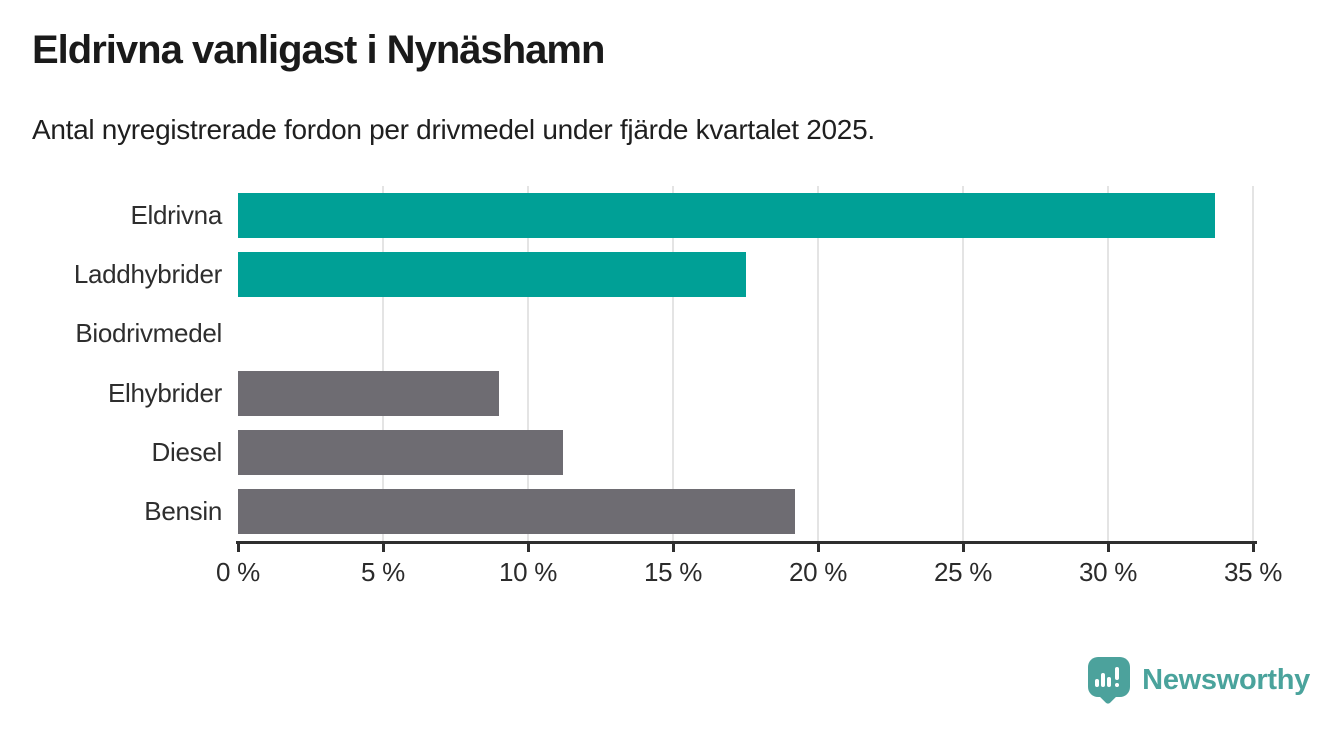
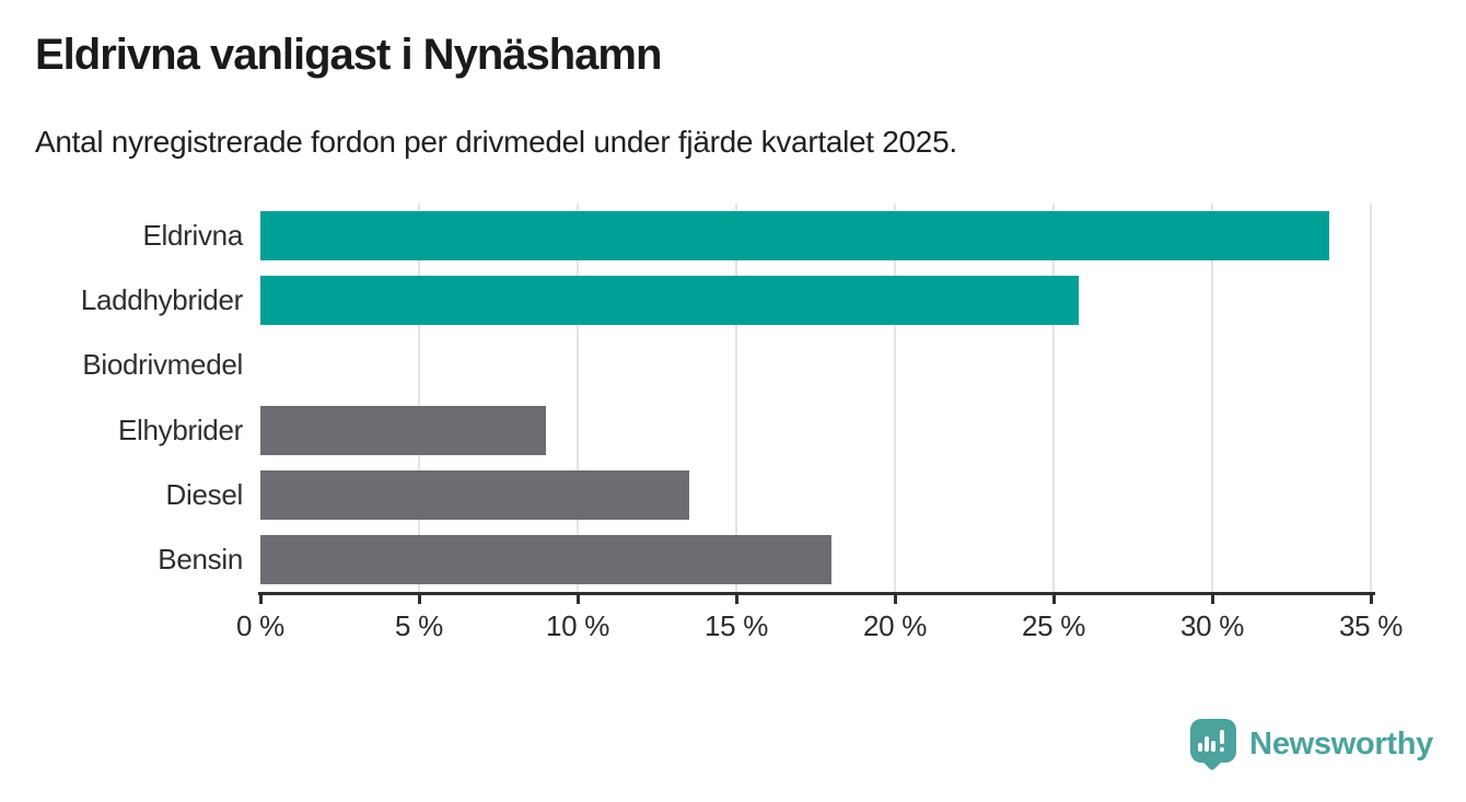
Laddhybrider: 17.5% -> 25.8%
Diesel: 11.2% -> 13.5%
Bensin: 19.2% -> 18.0%
